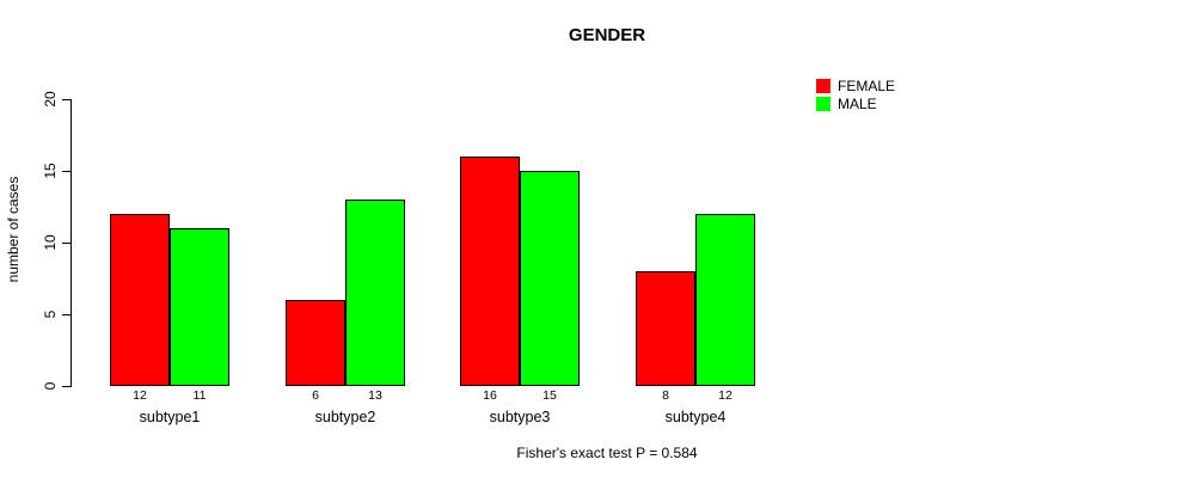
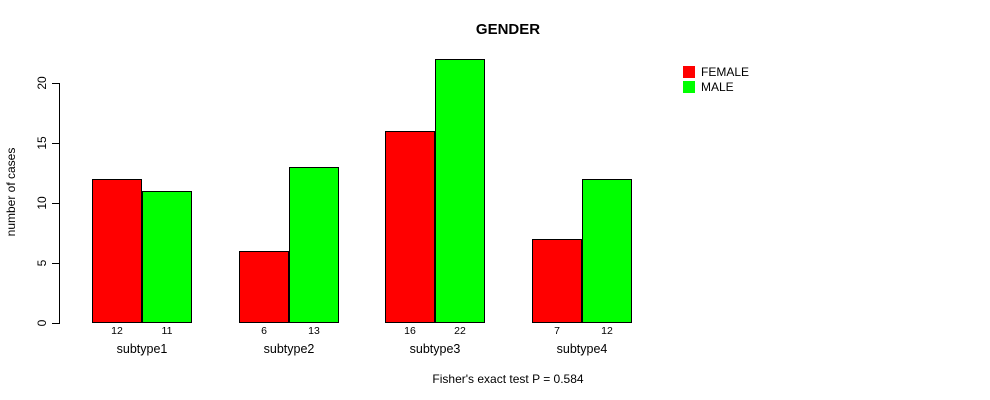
MALE/subtype3: 15 -> 22
FEMALE/subtype4: 8 -> 7
